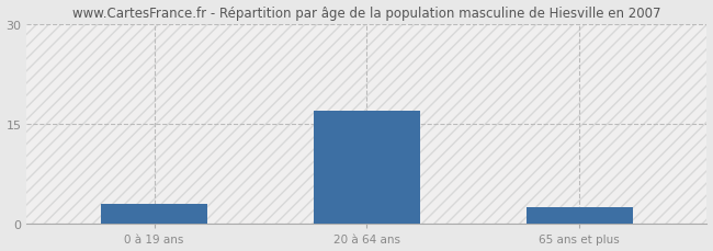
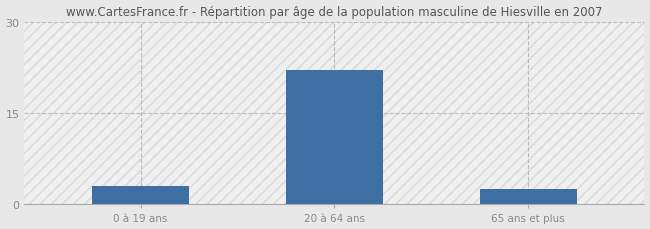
20 à 64 ans: 17.0 -> 22.0
